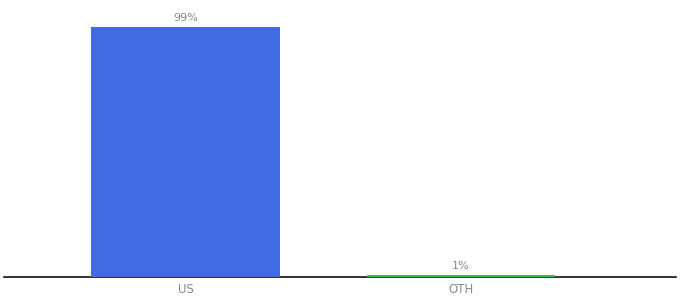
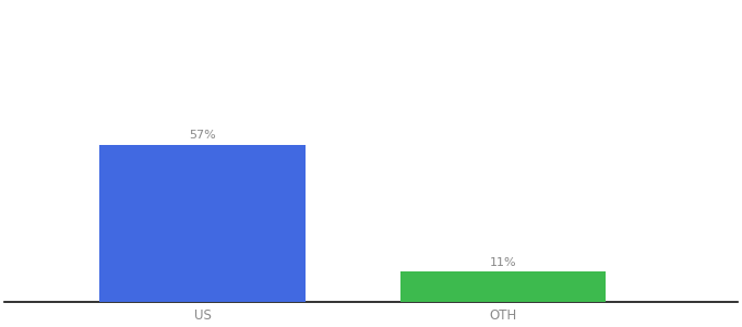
US: 99% -> 57%
OTH: 1% -> 11%
